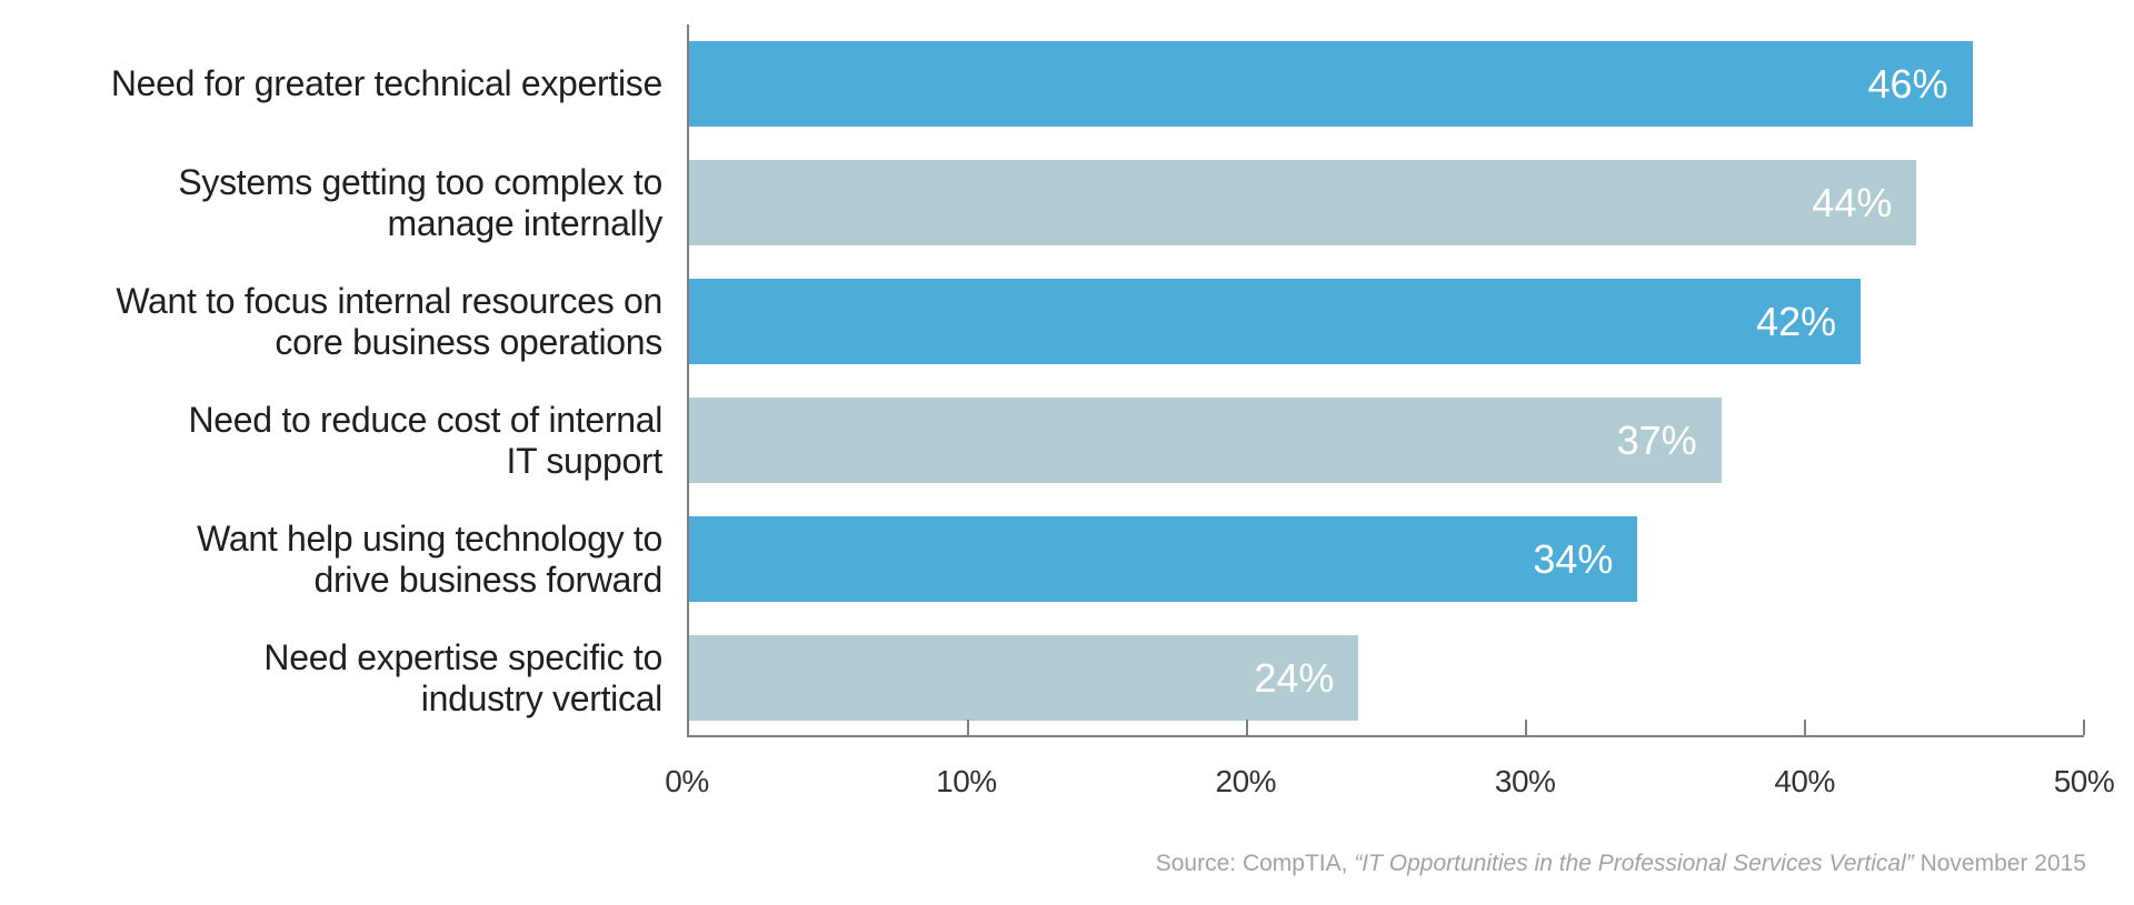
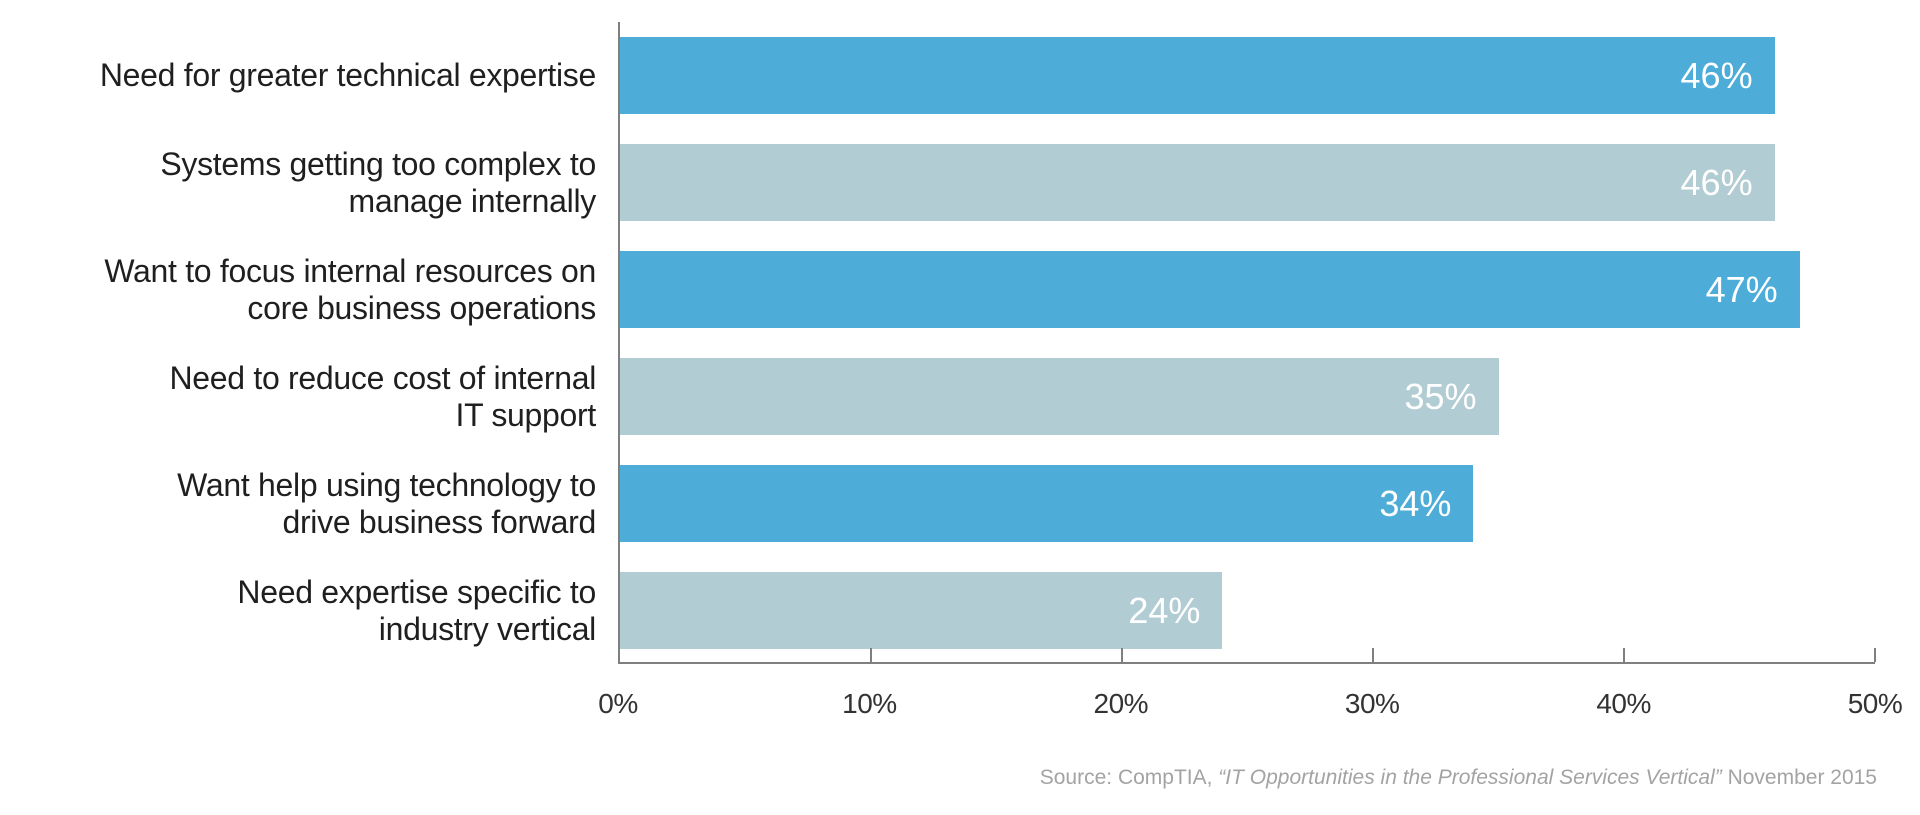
Systems getting too complex to manage internally: 44% -> 46%
Want to focus internal resources on core business operations: 42% -> 47%
Need to reduce cost of internal IT support: 37% -> 35%
